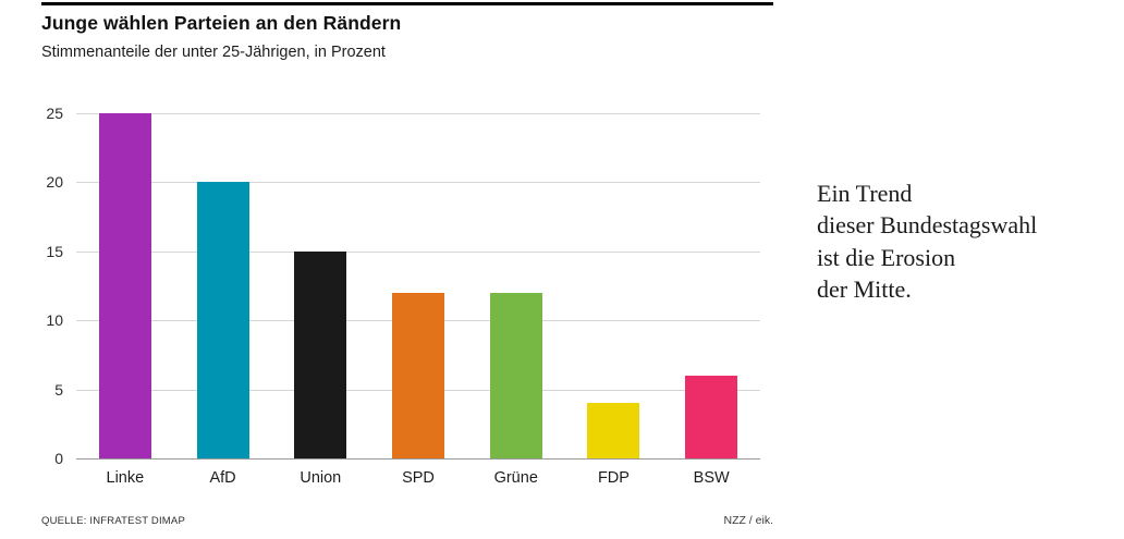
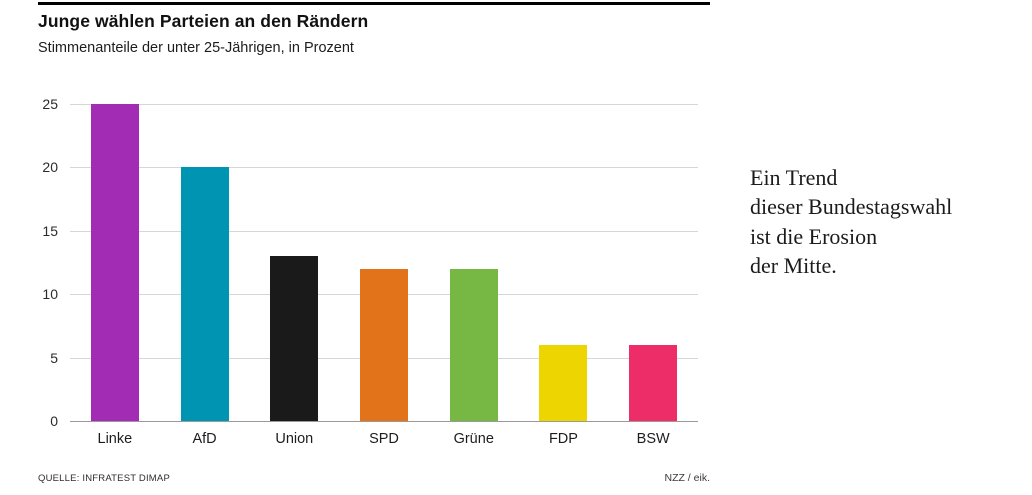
Union: 15 -> 13
FDP: 4 -> 6
